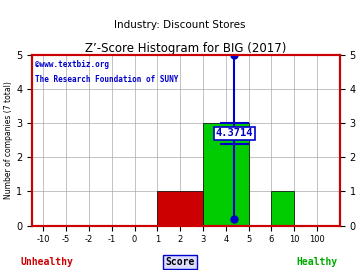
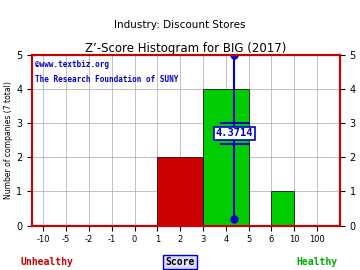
2: 1 -> 2
4: 3 -> 4
